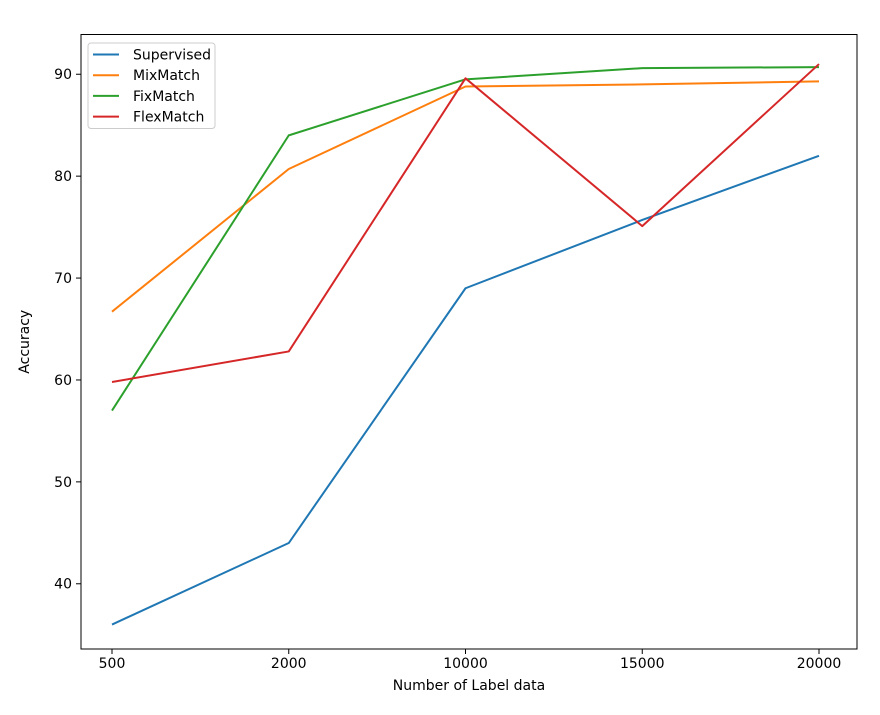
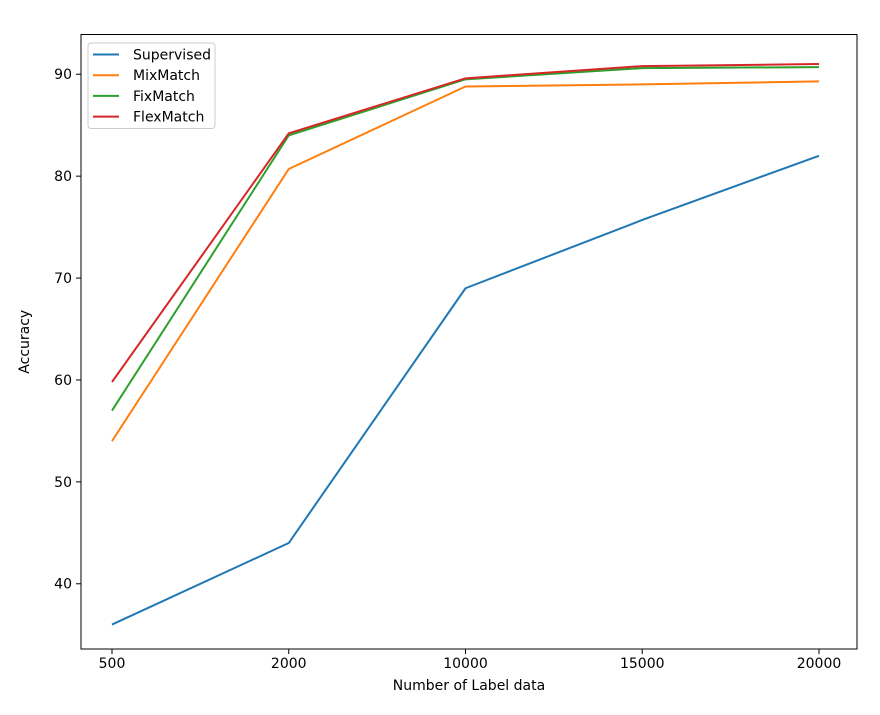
MixMatch/500: 66.7 -> 54.0
FlexMatch/2000: 62.8 -> 84.2
FlexMatch/15000: 75.1 -> 90.8
